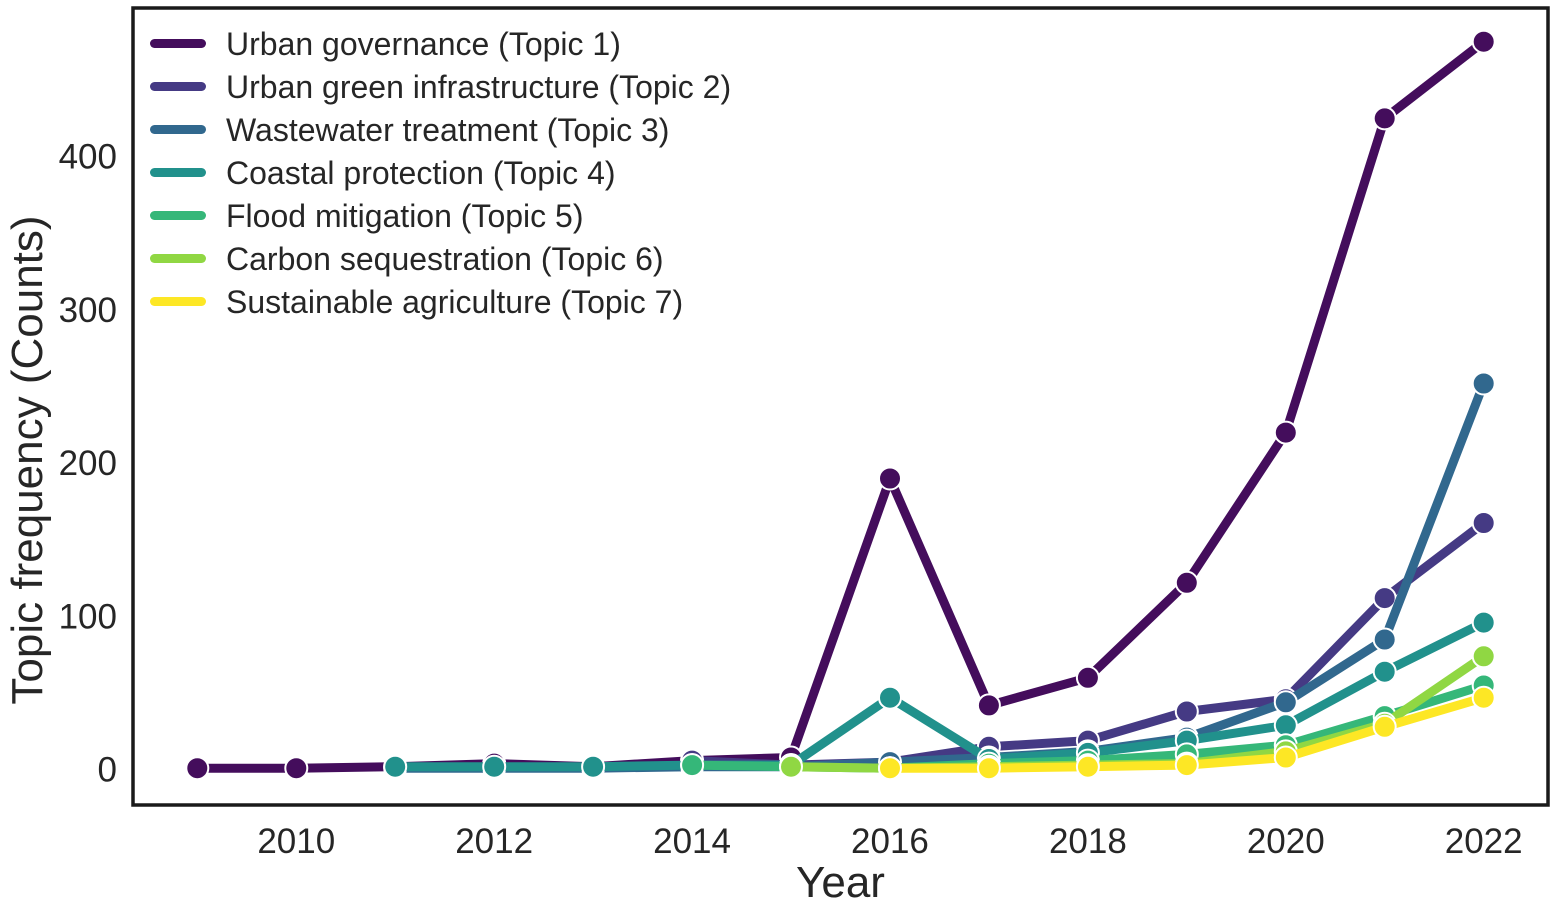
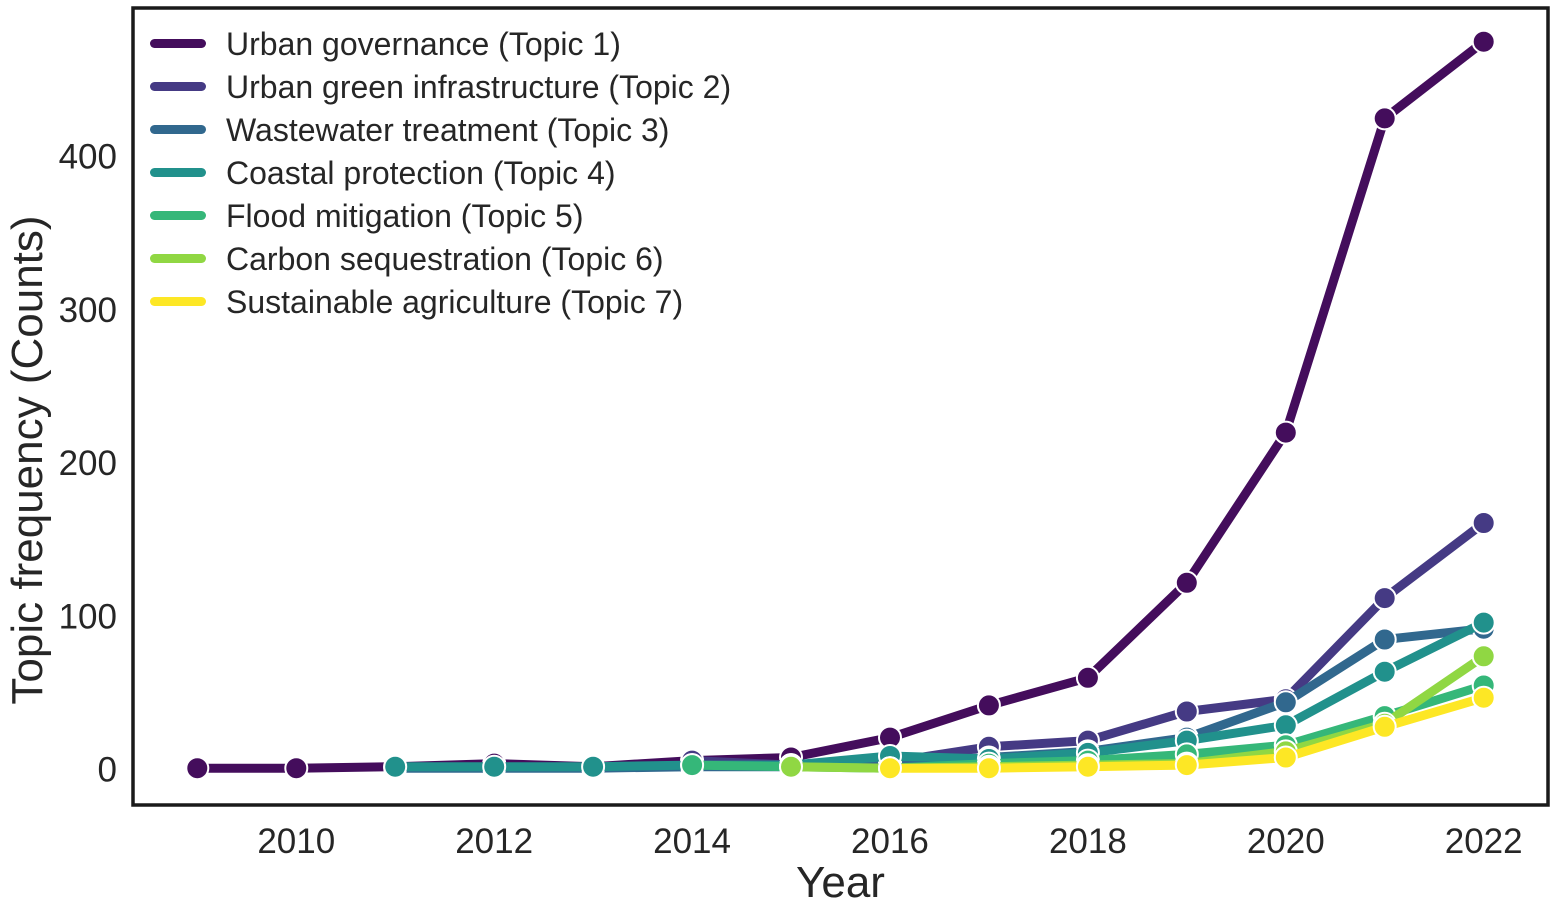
Urban governance (Topic 1)/2016: 190 -> 21
Coastal protection (Topic 4)/2016: 47 -> 9
Wastewater treatment (Topic 3)/2022: 252 -> 92
